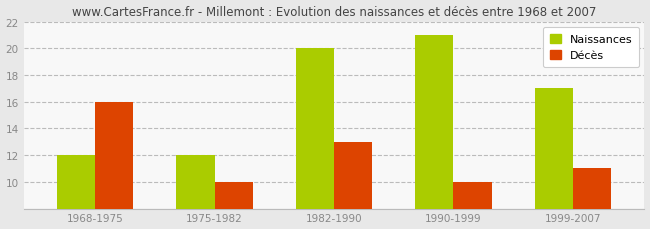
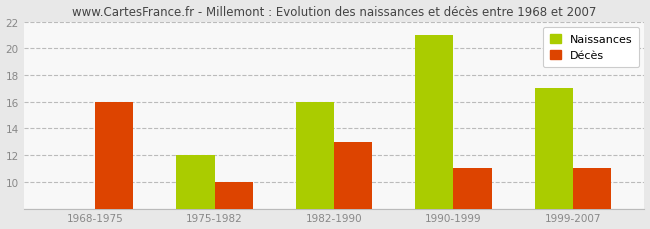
Naissances/1968-1975: 12 -> 8
Naissances/1982-1990: 20 -> 16
Décès/1990-1999: 10 -> 11
